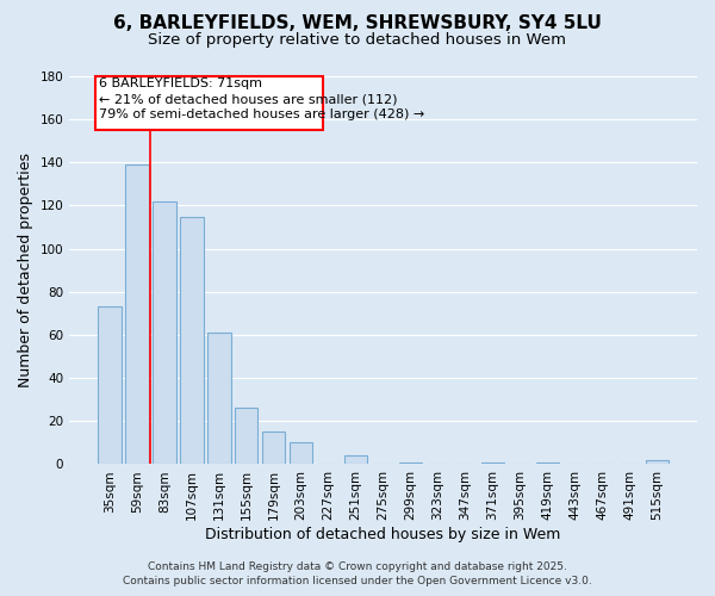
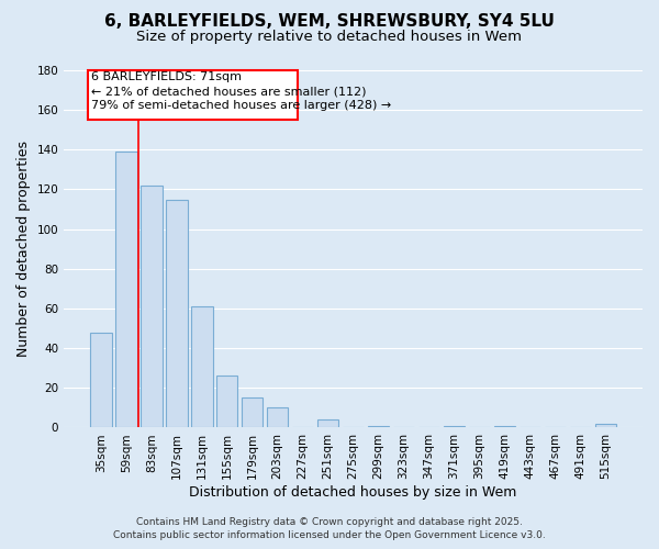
35sqm: 73 -> 48
